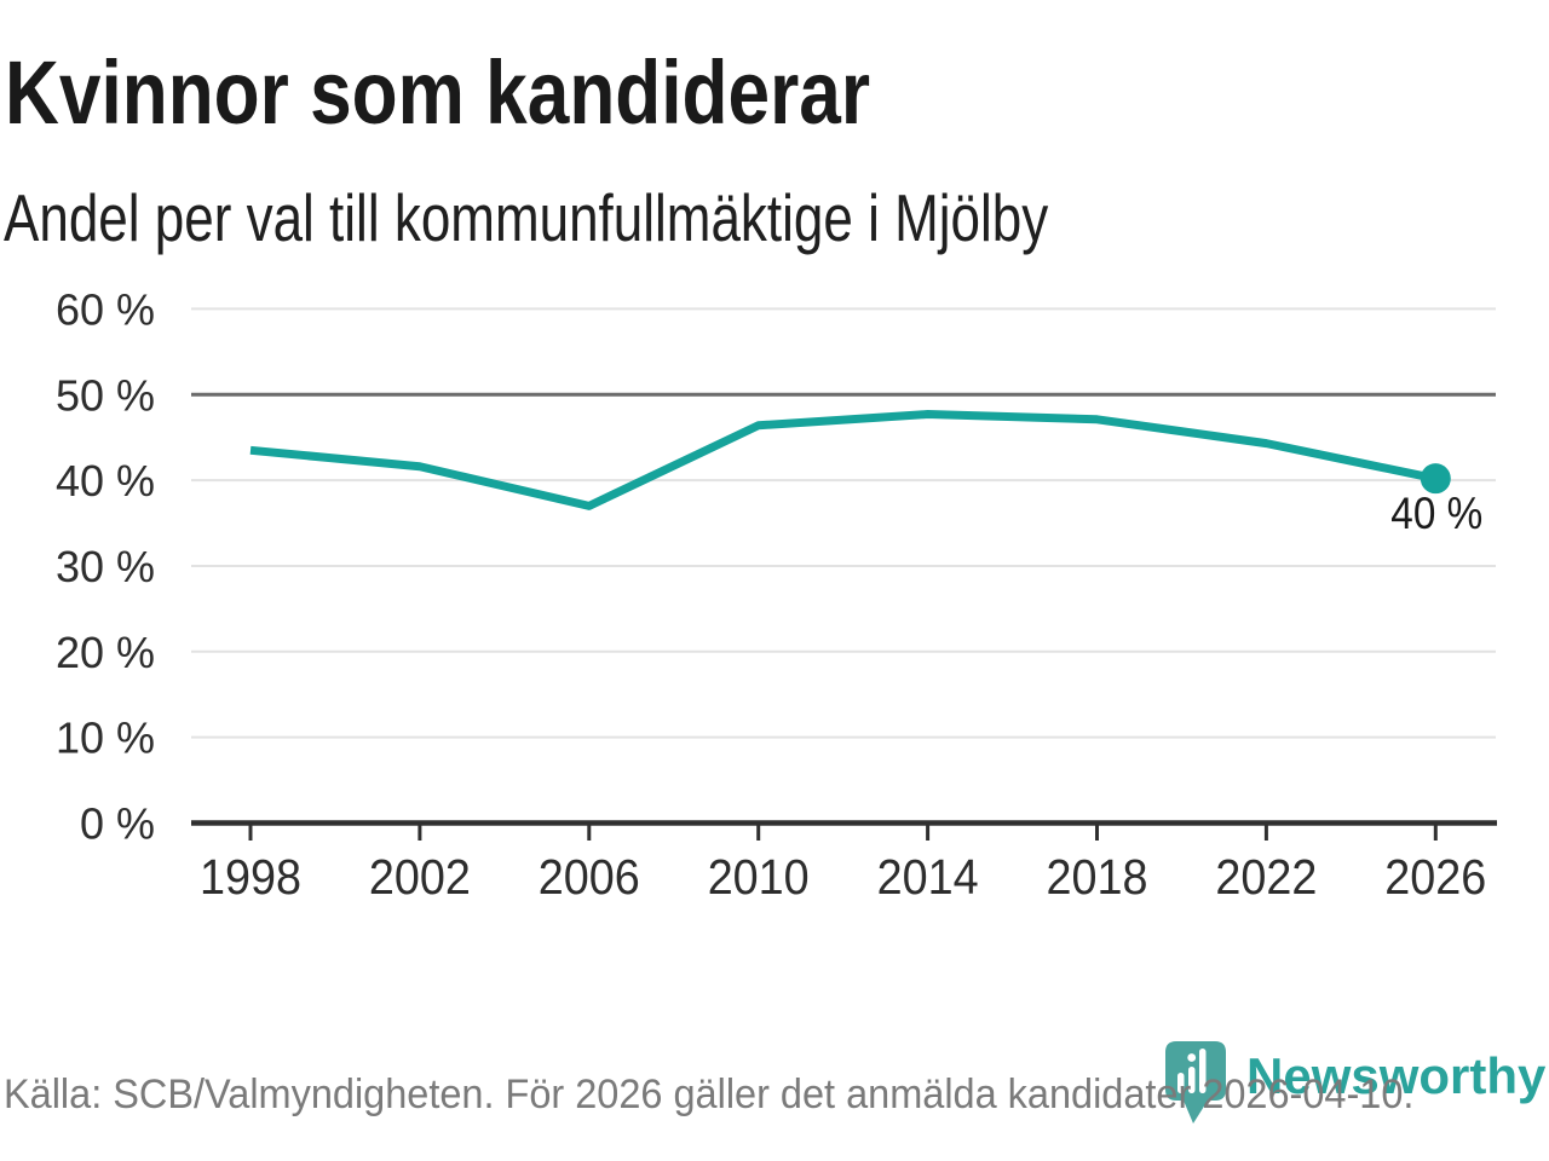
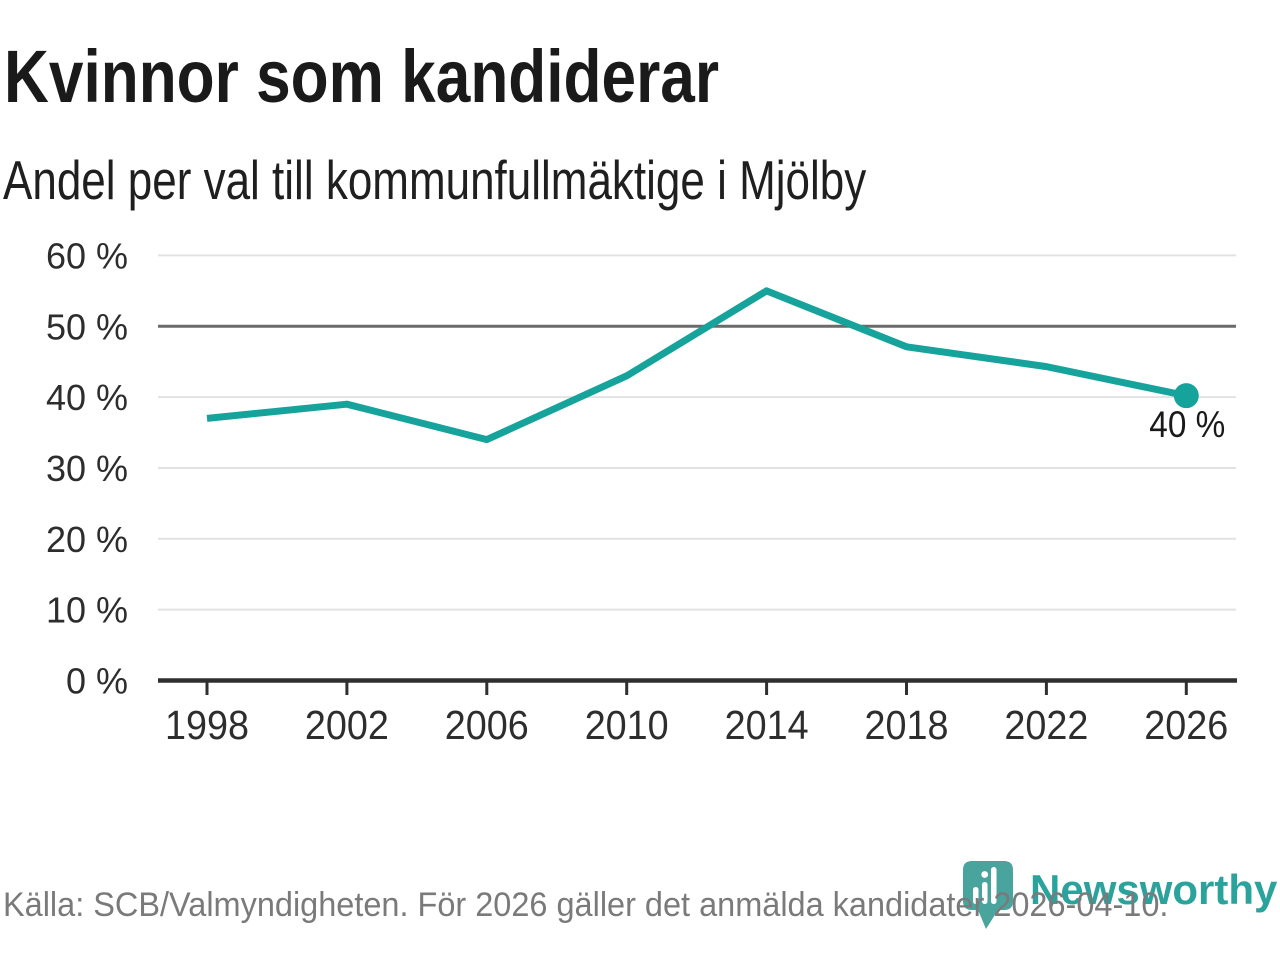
1998: 44% -> 37%
2002: 42% -> 39%
2006: 37% -> 34%
2010: 46% -> 43%
2014: 48% -> 55%
